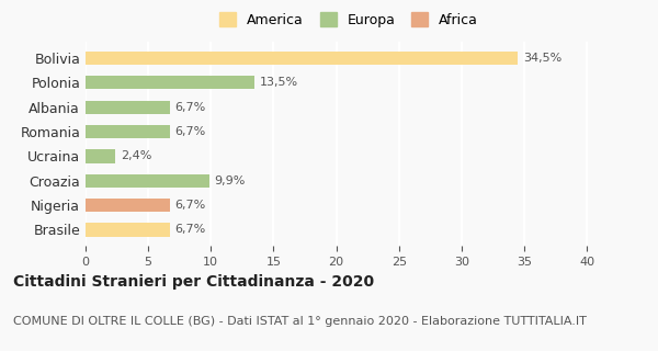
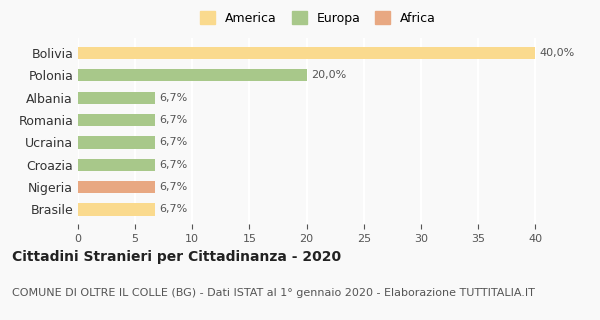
Bolivia: 34,5% -> 40,0%
Polonia: 13,5% -> 20,0%
Ucraina: 2,4% -> 6,7%
Croazia: 9,9% -> 6,7%
